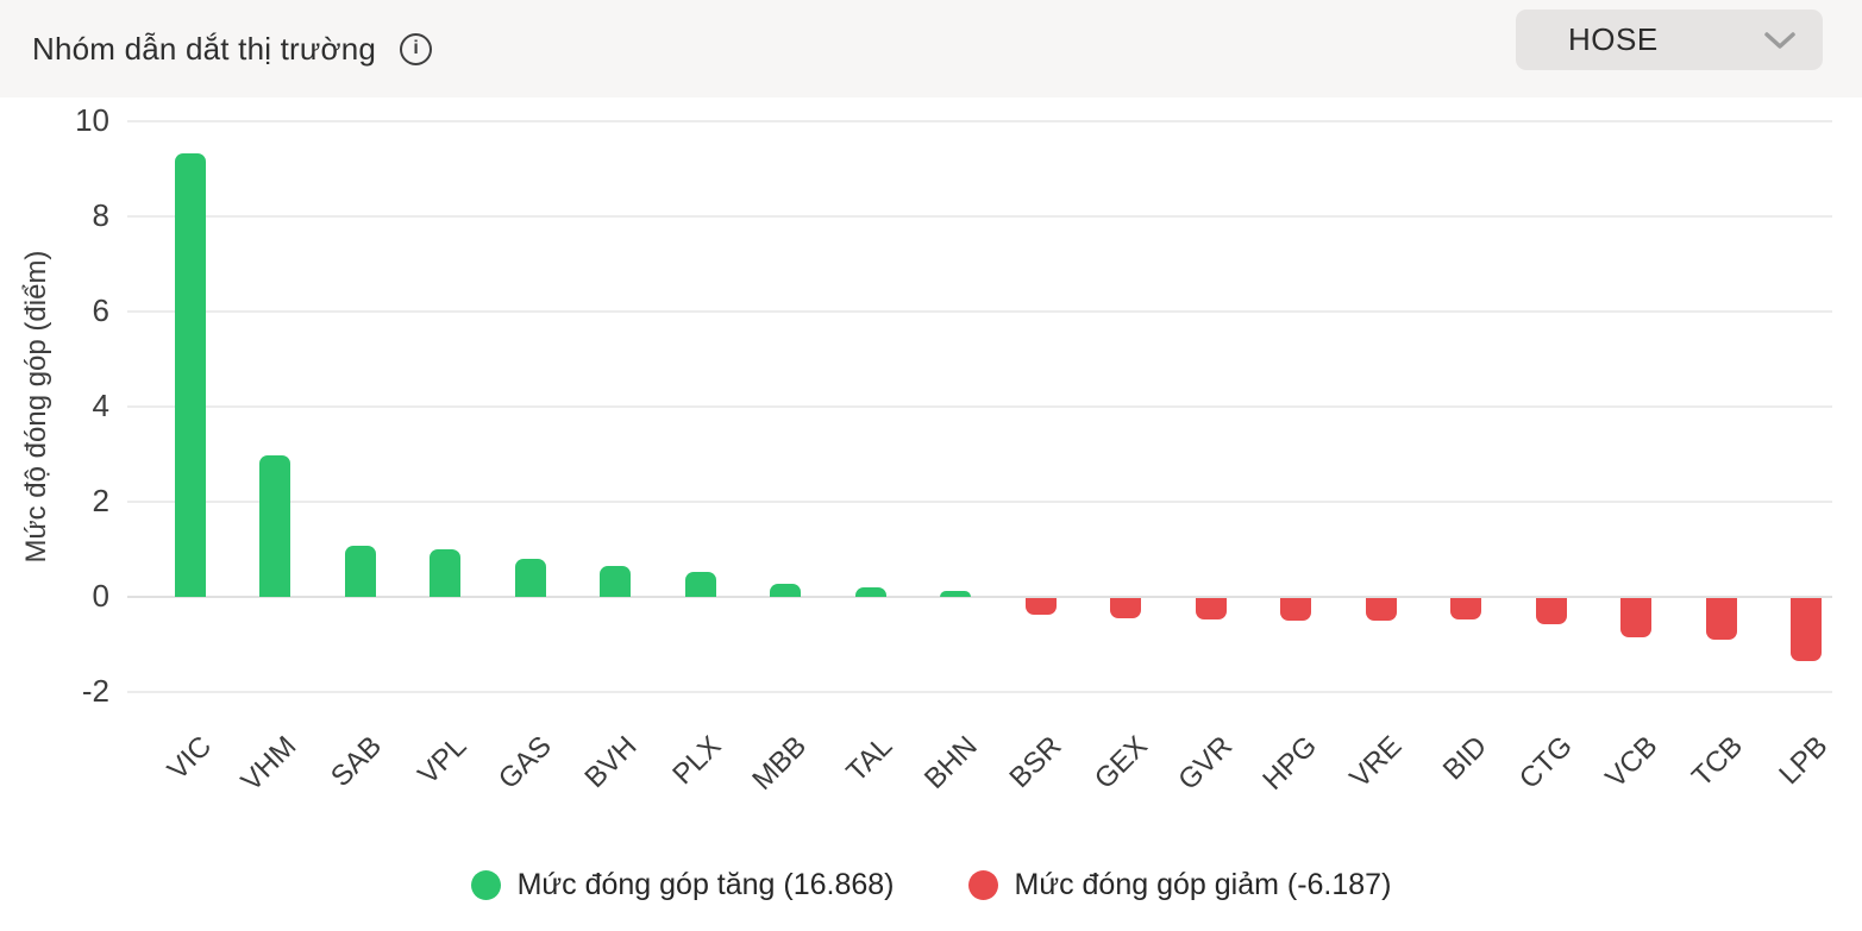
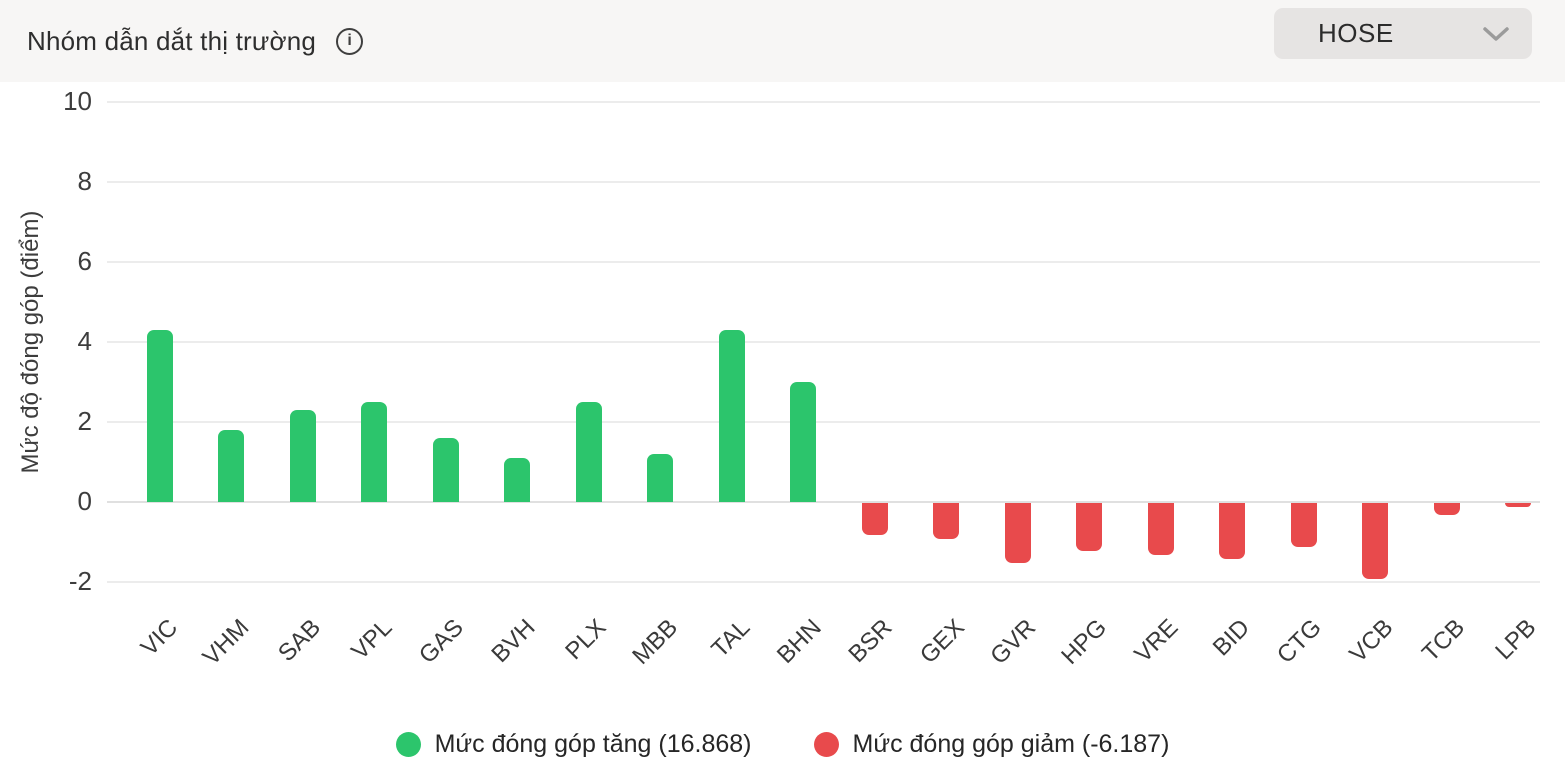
VIC: 9.3 -> 4.3
VHM: 3.0 -> 1.8
SAB: 1.1 -> 2.3
VPL: 1.0 -> 2.5
GAS: 0.8 -> 1.6
BVH: 0.6 -> 1.1
PLX: 0.5 -> 2.5
MBB: 0.3 -> 1.2
TAL: 0.2 -> 4.3
BHN: 0.1 -> 3.0
BSR: -0.4 -> -0.8
GEX: -0.4 -> -0.9
GVR: -0.4 -> -1.5
HPG: -0.5 -> -1.2
VRE: -0.5 -> -1.3
BID: -0.5 -> -1.4
CTG: -0.6 -> -1.1
VCB: -0.8 -> -1.9
TCB: -0.9 -> -0.3
LPB: -1.3 -> -0.1
